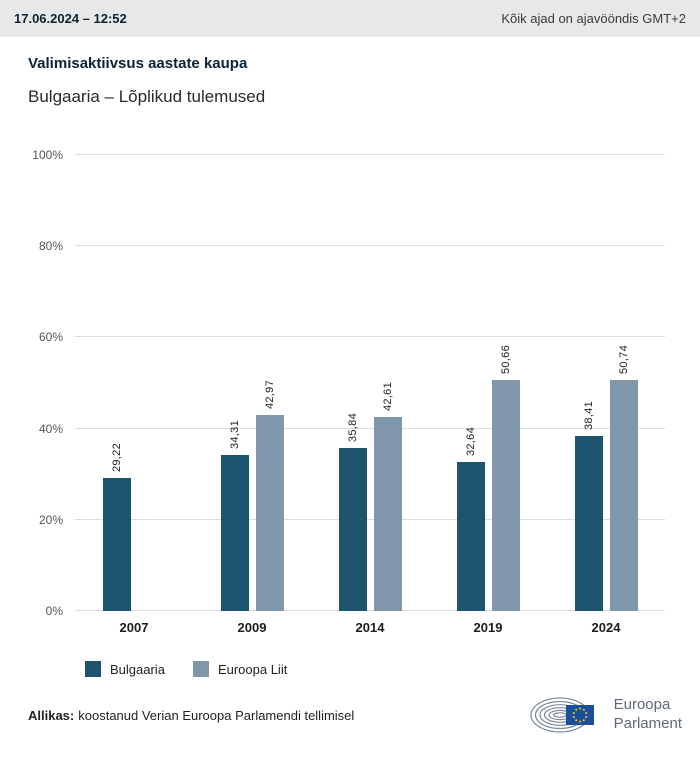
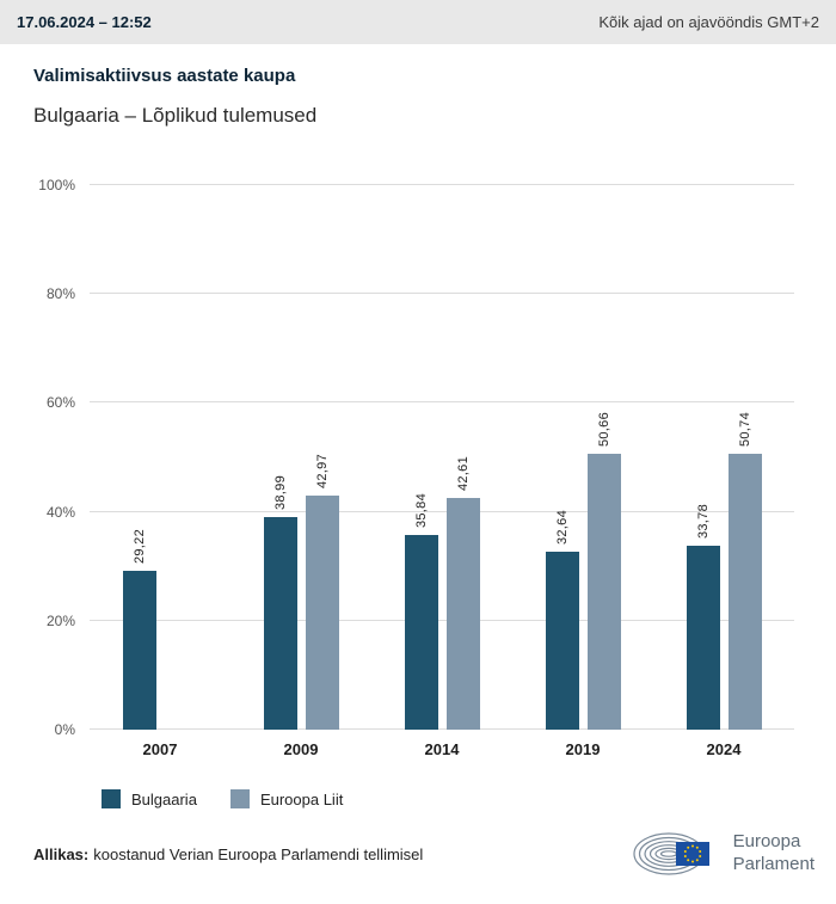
Bulgaaria/2009: 34,31 -> 38,99
Bulgaaria/2024: 38,41 -> 33,78
